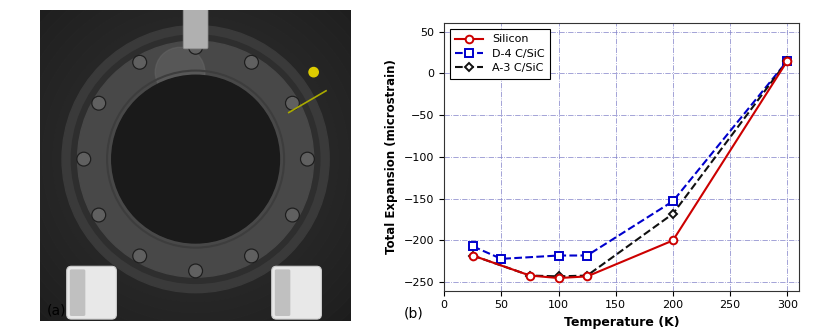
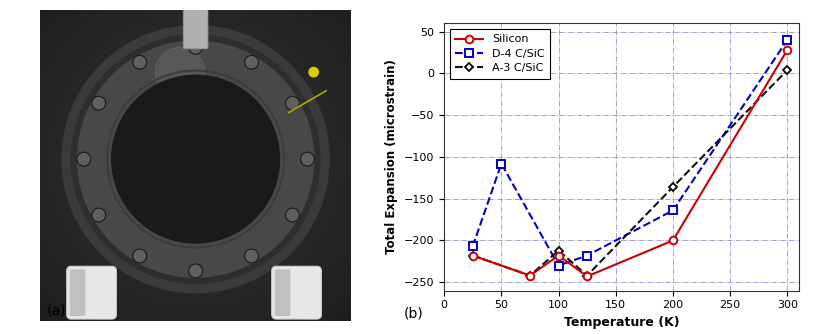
D-4 C/SiC/50: -222 -> -108
Silicon/100: -245 -> -218
D-4 C/SiC/100: -218 -> -230
A-3 C/SiC/100: -243 -> -212
D-4 C/SiC/200: -153 -> -164
A-3 C/SiC/200: -168 -> -136
Silicon/300: 15 -> 28
D-4 C/SiC/300: 15 -> 40
A-3 C/SiC/300: 15 -> 4
